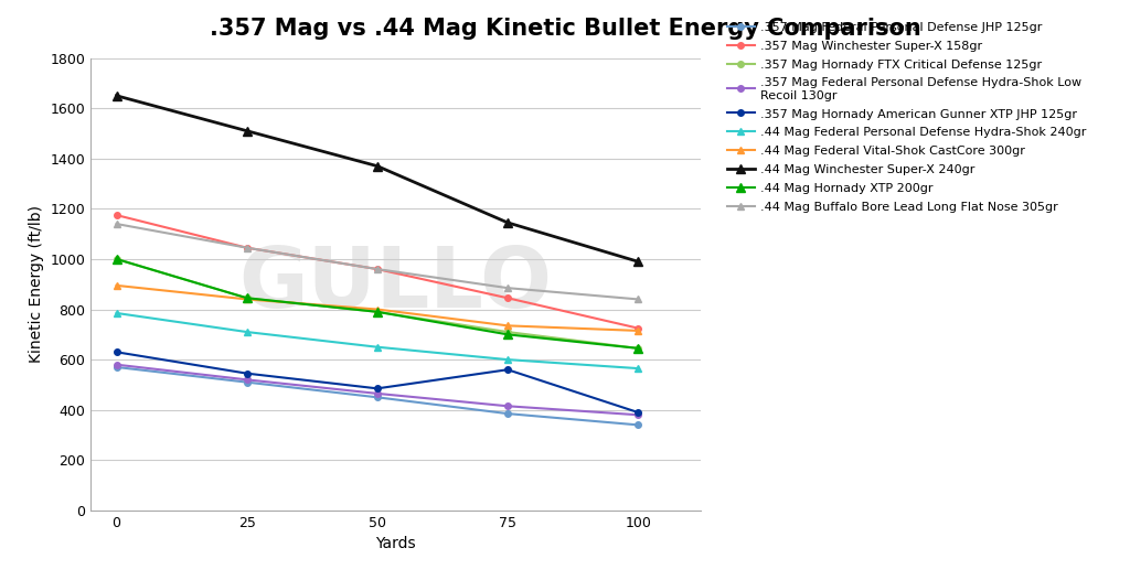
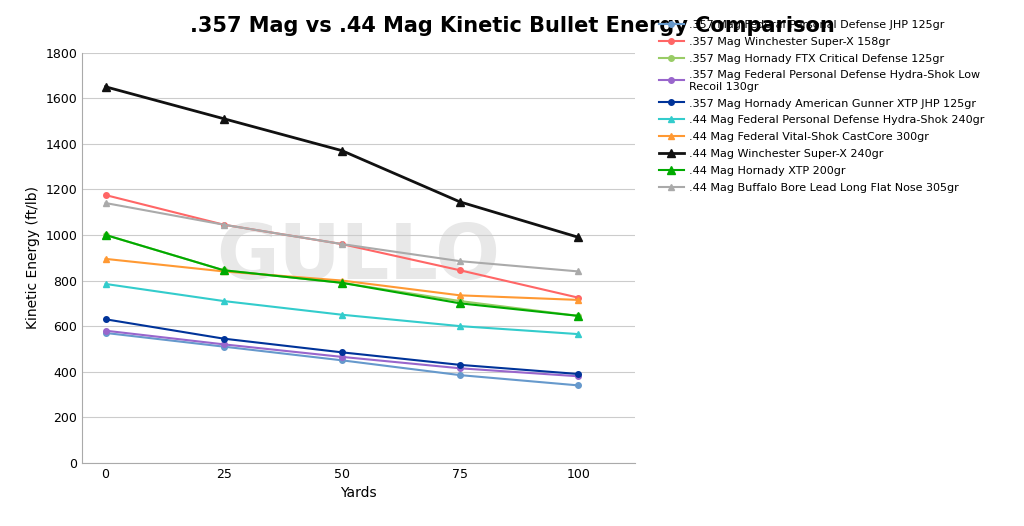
.357 Mag Hornady American Gunner XTP JHP 125gr/75: 560 -> 430
